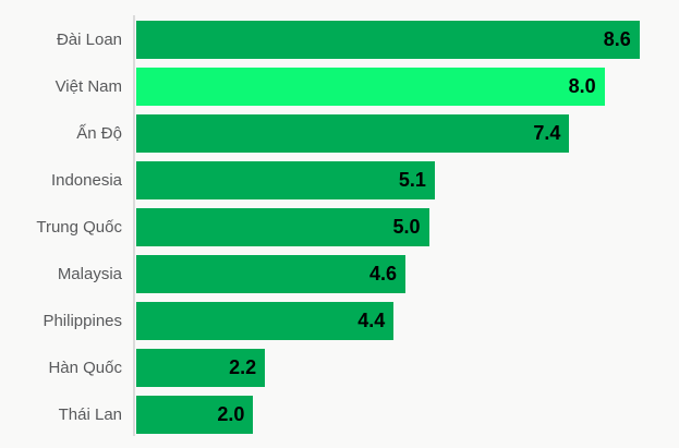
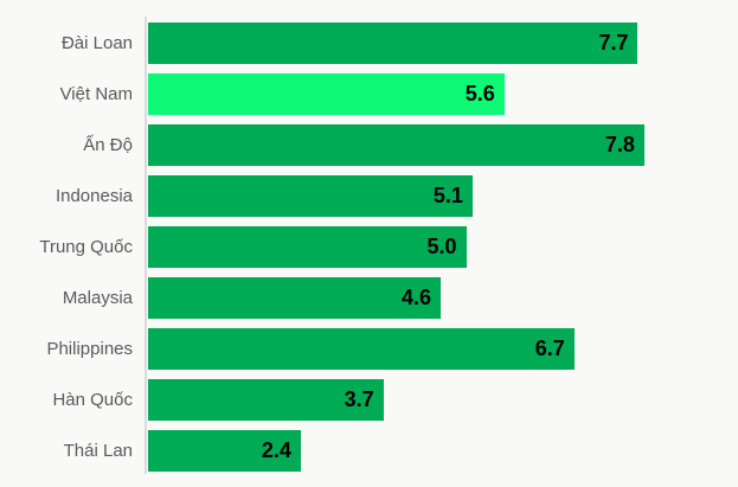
Đài Loan: 8.6 -> 7.7
Việt Nam: 8.0 -> 5.6
Ấn Độ: 7.4 -> 7.8
Philippines: 4.4 -> 6.7
Hàn Quốc: 2.2 -> 3.7
Thái Lan: 2.0 -> 2.4
